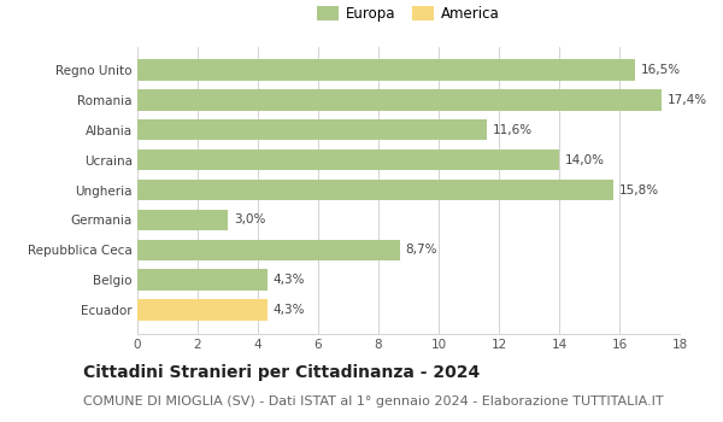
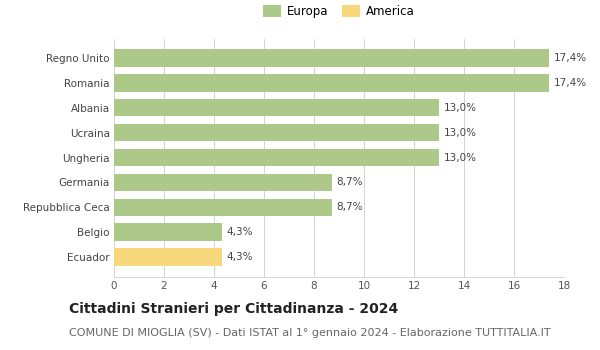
Regno Unito: 16,5% -> 17,4%
Albania: 11,6% -> 13,0%
Ucraina: 14,0% -> 13,0%
Ungheria: 15,8% -> 13,0%
Germania: 3,0% -> 8,7%
